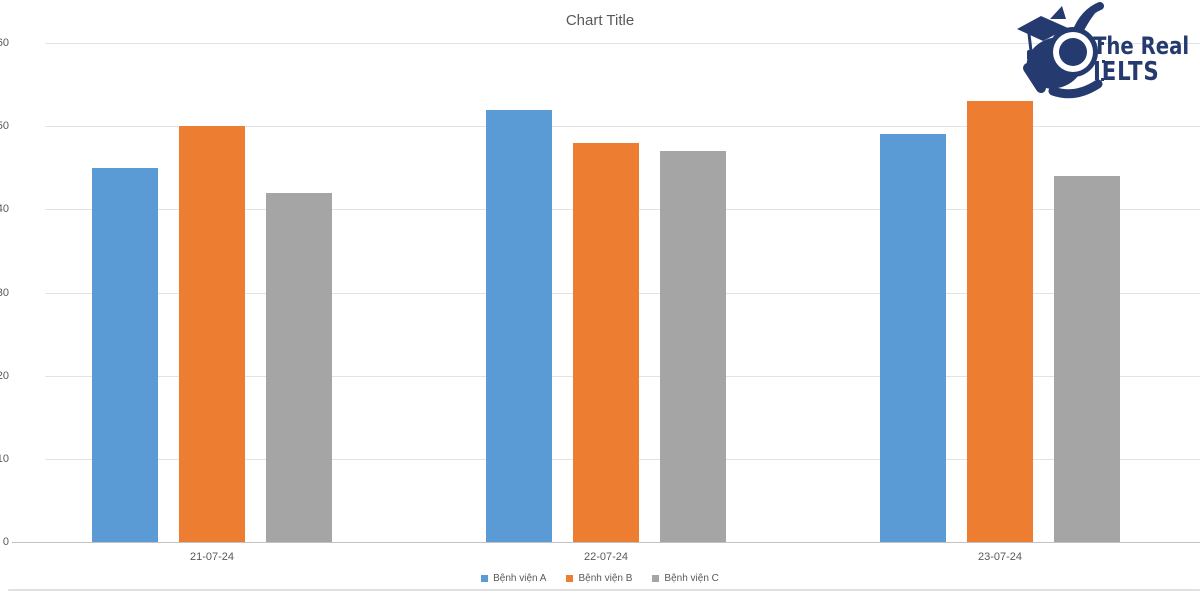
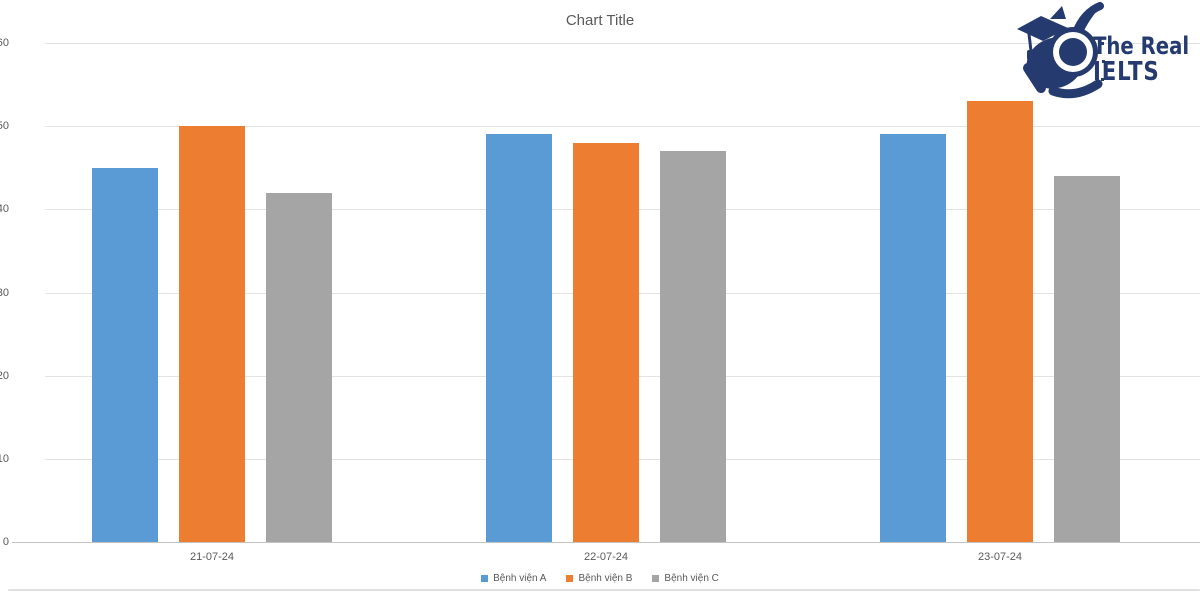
Bệnh viện A/22-07-24: 52 -> 49
